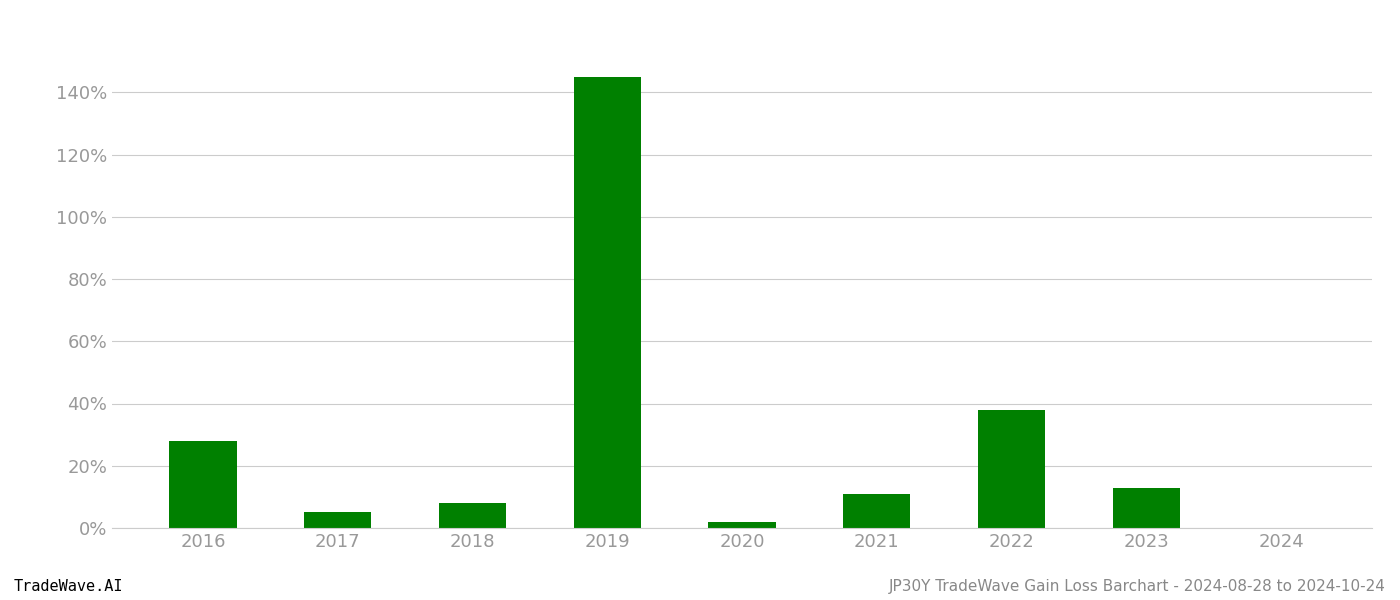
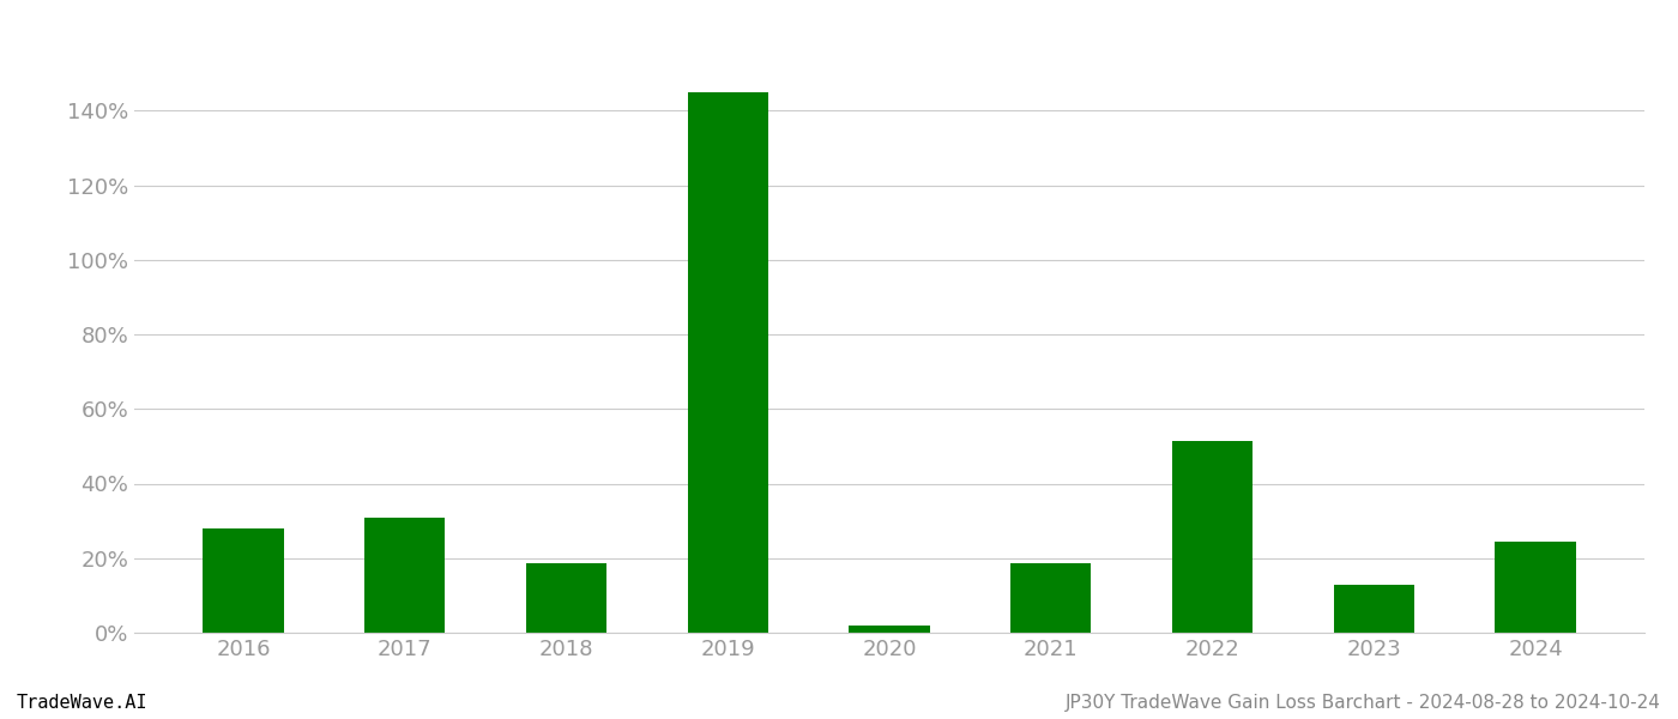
2017: 5.0% -> 31.0%
2018: 8.0% -> 18.5%
2021: 11.0% -> 18.5%
2022: 38.0% -> 51.5%
2024: 0.1% -> 24.5%
